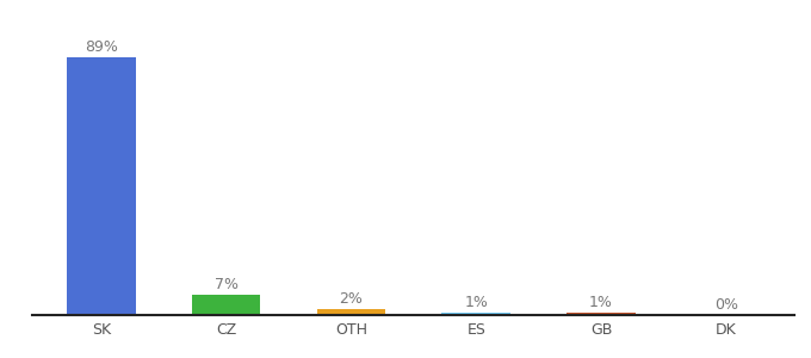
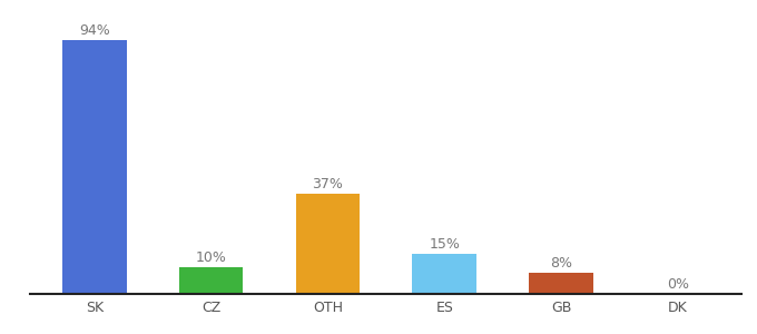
SK: 89% -> 94%
CZ: 7% -> 10%
OTH: 2% -> 37%
ES: 1% -> 15%
GB: 1% -> 8%
